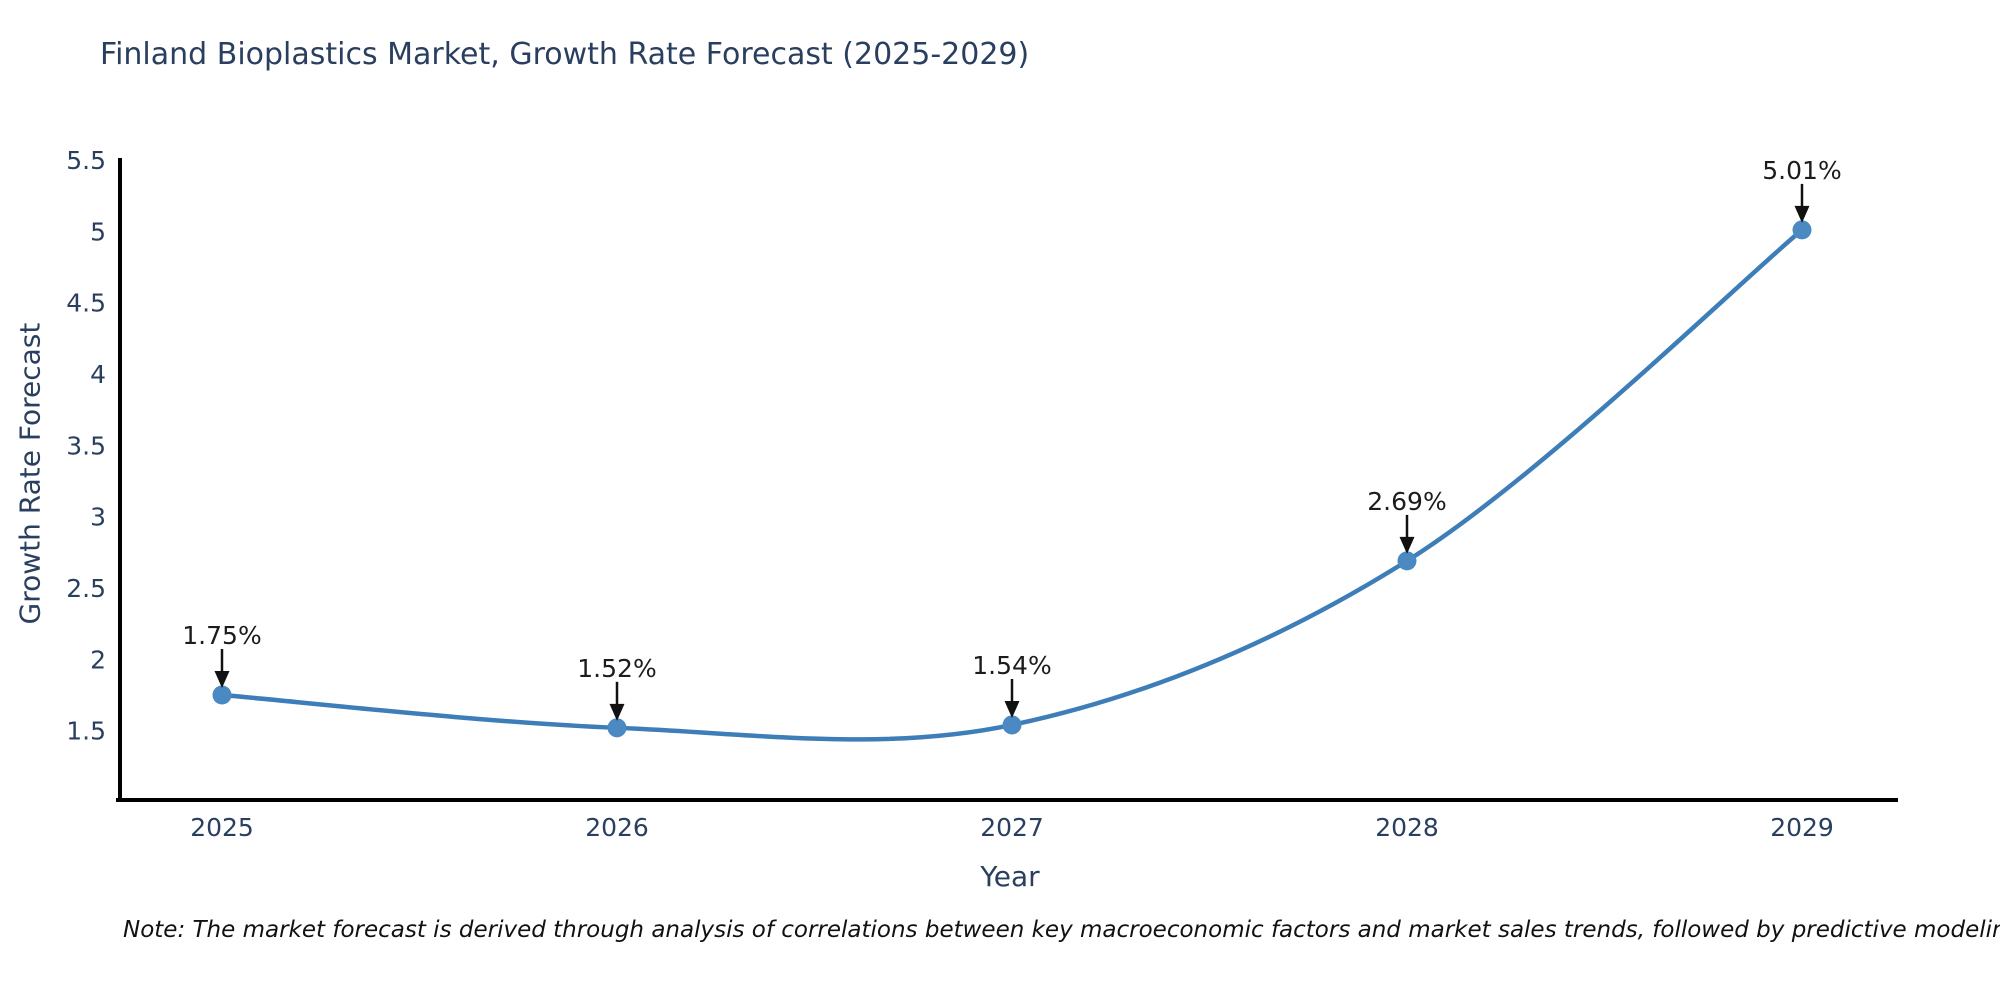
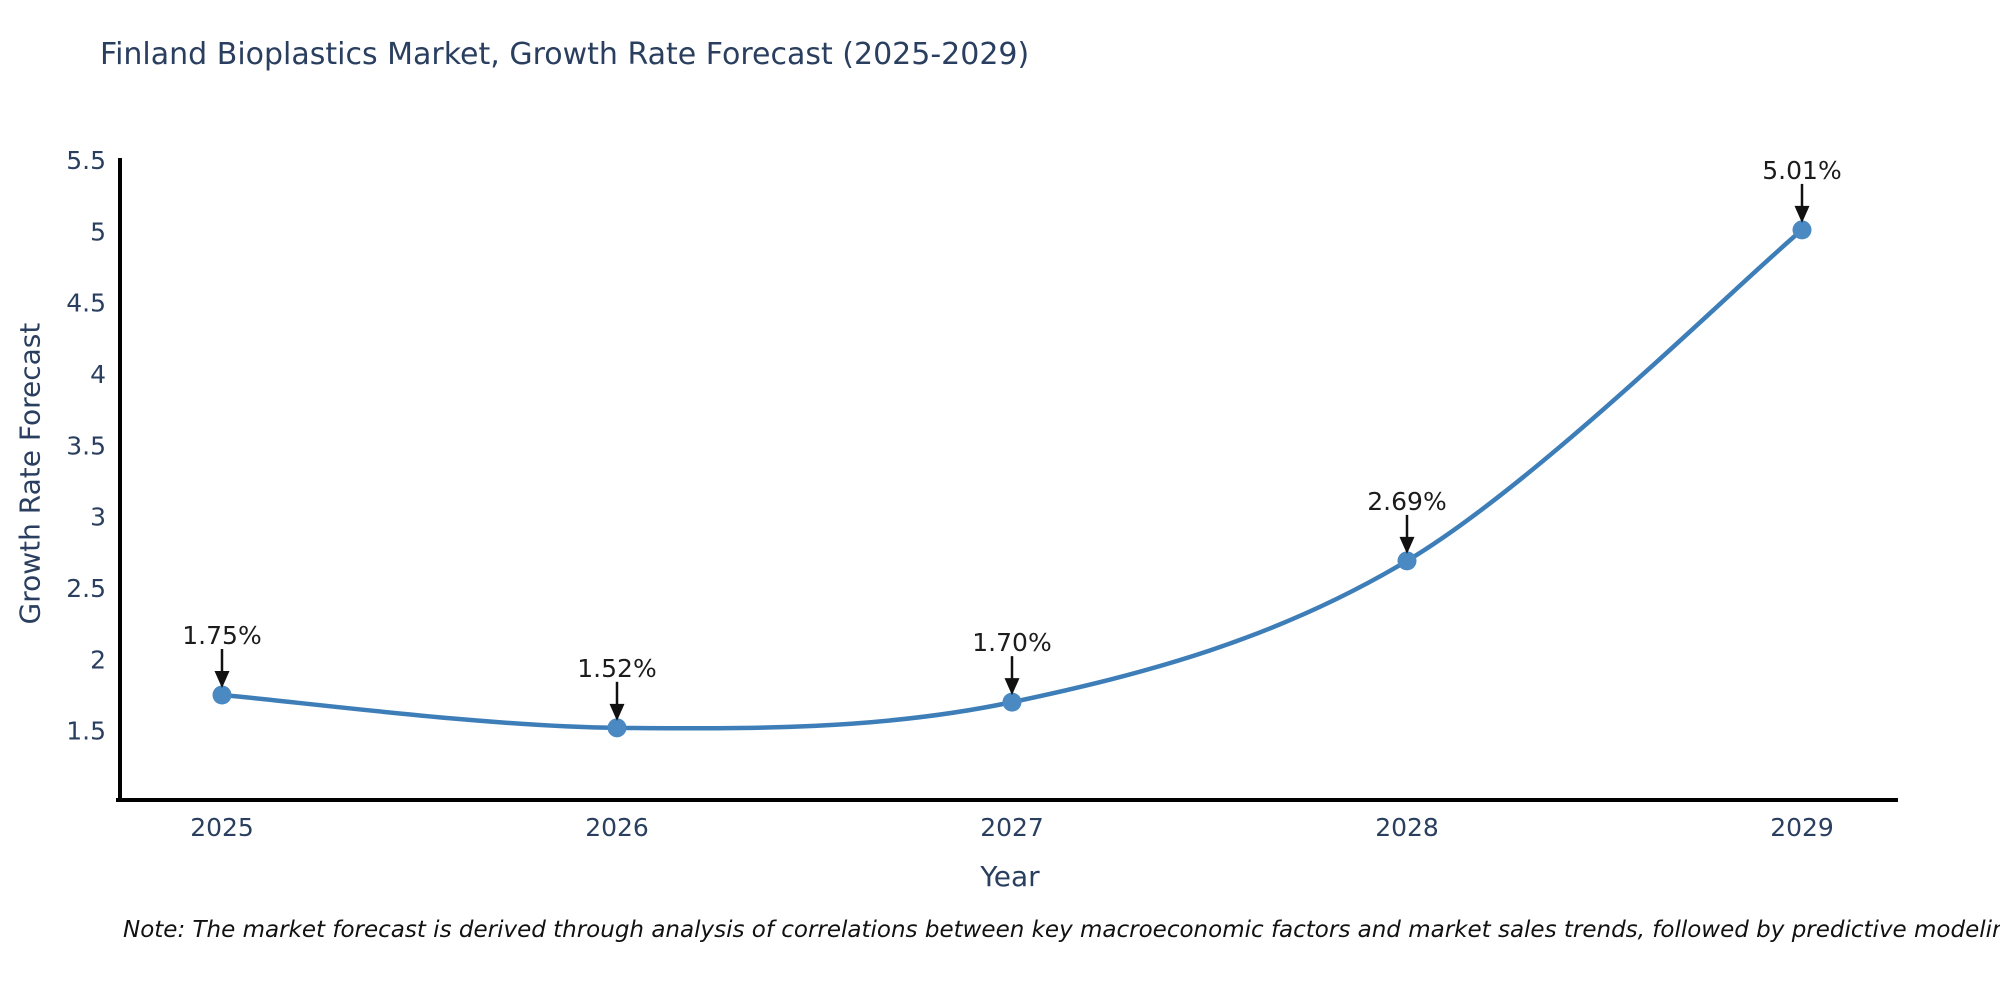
2027: 1.54% -> 1.70%
